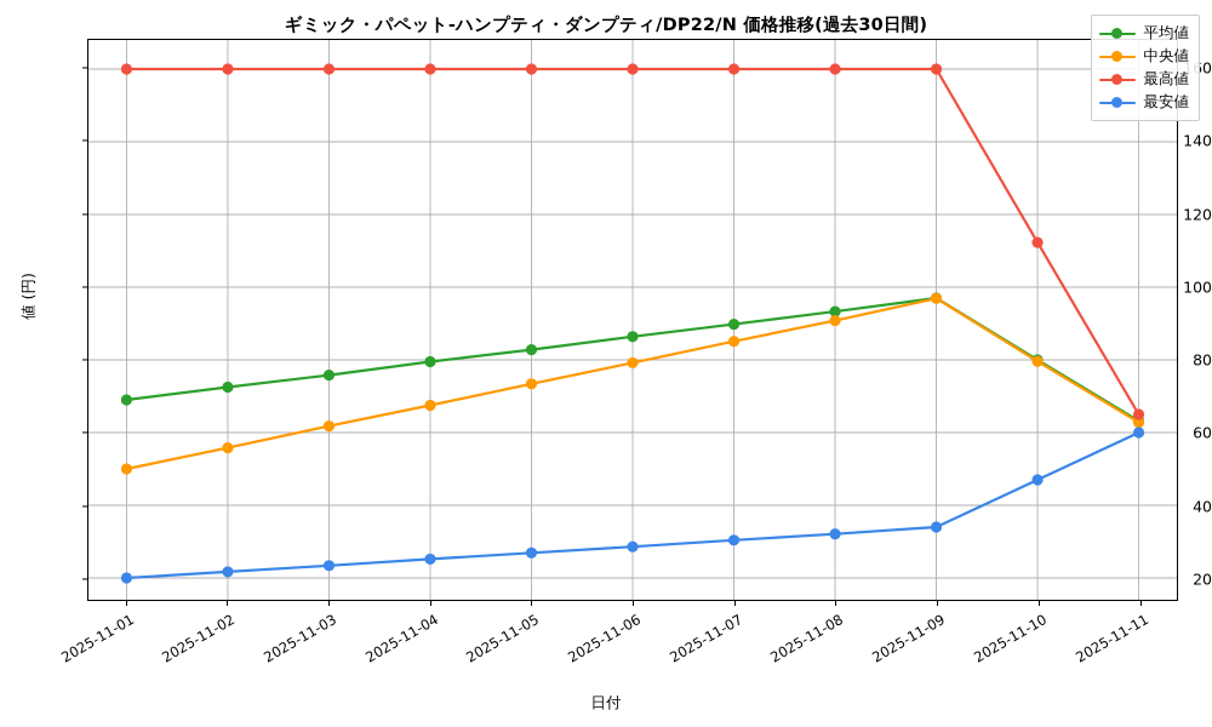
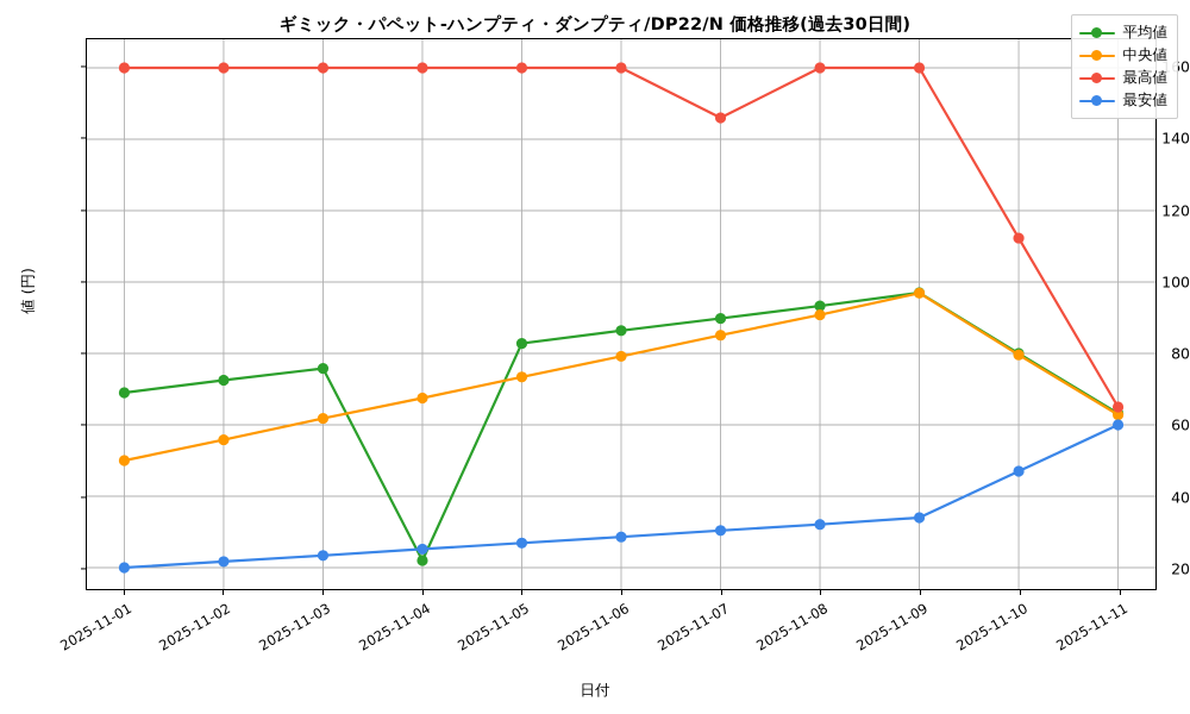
平均値/2025-11-04: 80 -> 22
最高値/2025-11-07: 160 -> 146
